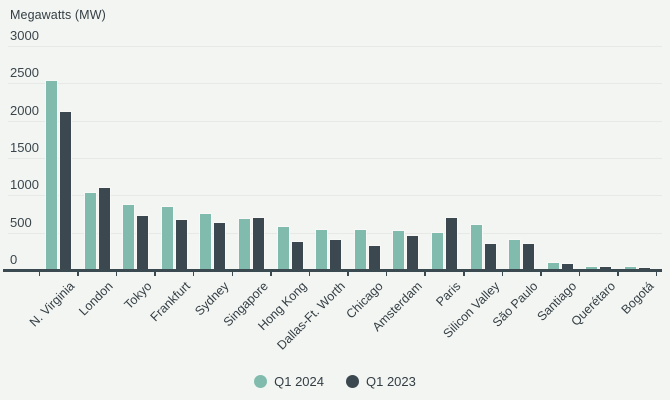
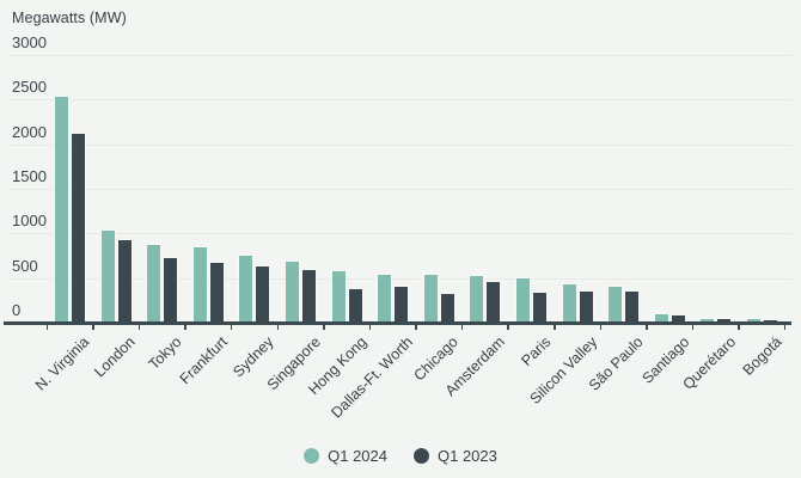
Q1 2023/London: 1100 -> 900
Q1 2023/Singapore: 700 -> 600
Q1 2023/Paris: 700 -> 300
Q1 2024/Silicon Valley: 600 -> 400
